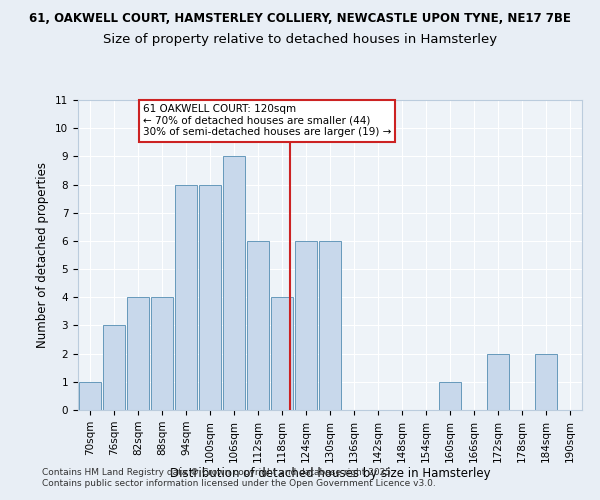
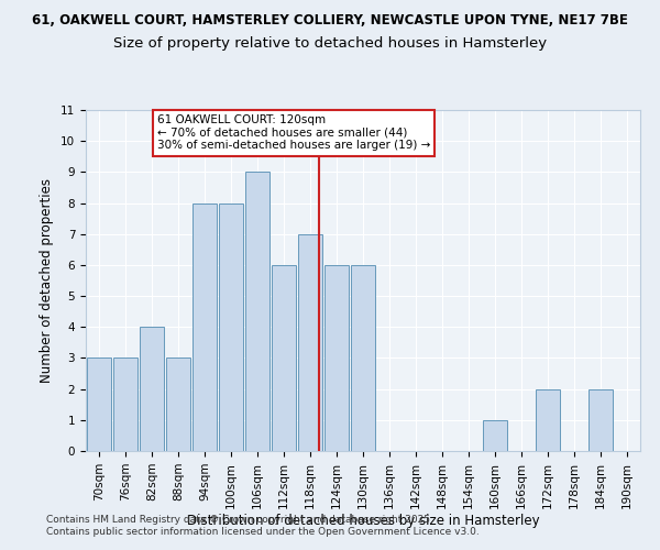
70sqm: 1 -> 3
88sqm: 4 -> 3
118sqm: 4 -> 7
